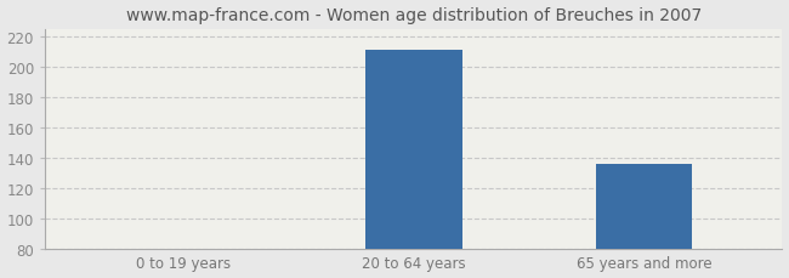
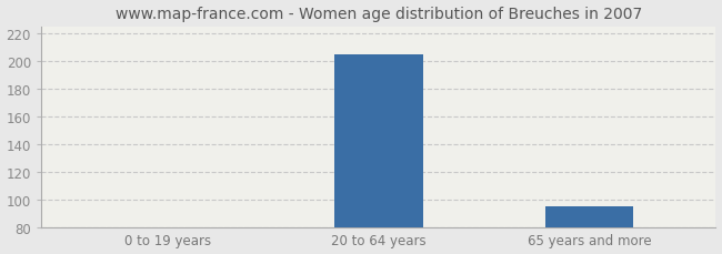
20 to 64 years: 211 -> 205
65 years and more: 136 -> 95
